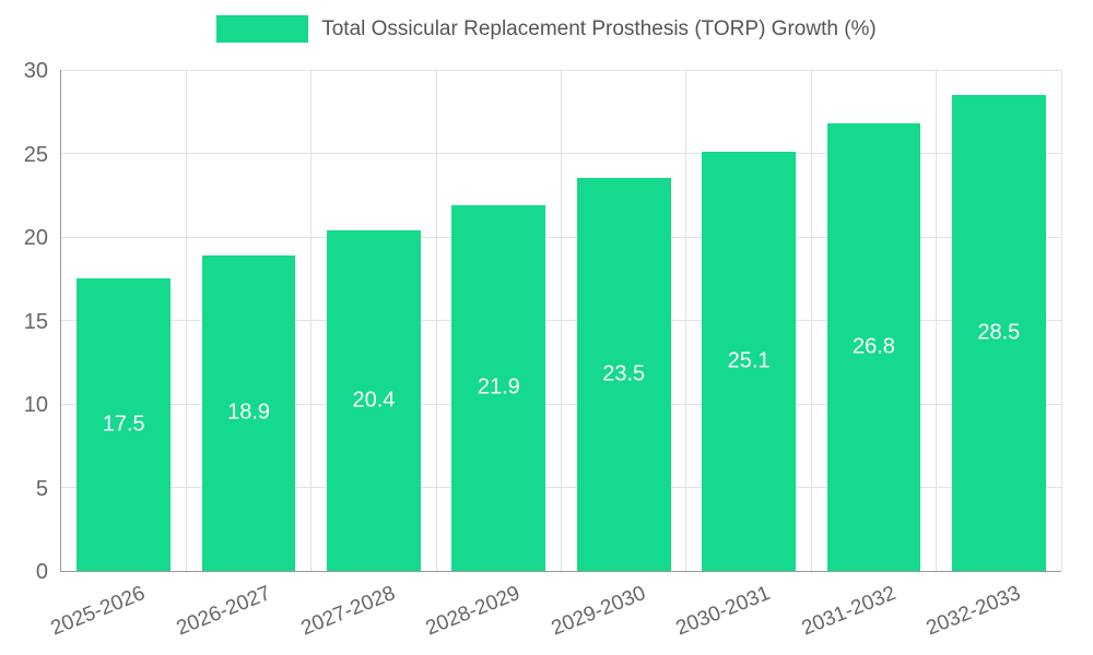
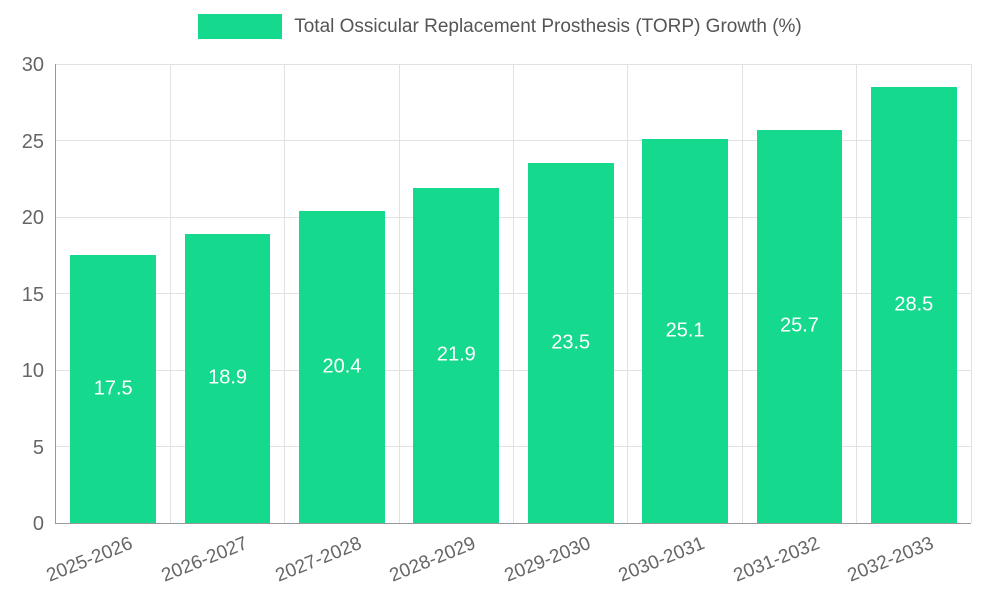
2031-2032: 26.8 -> 25.7
